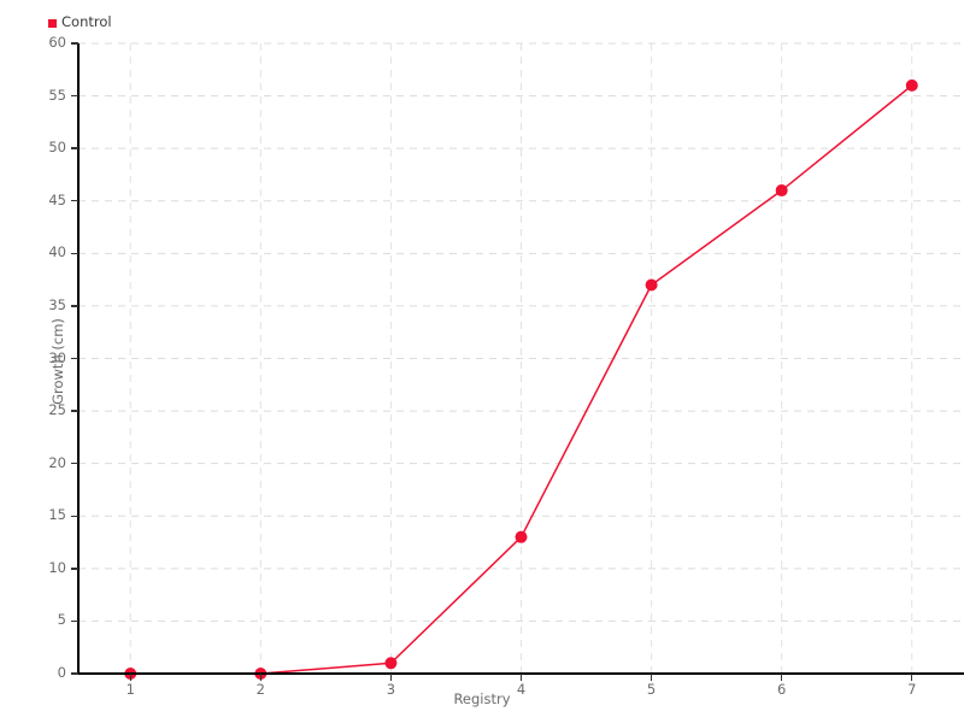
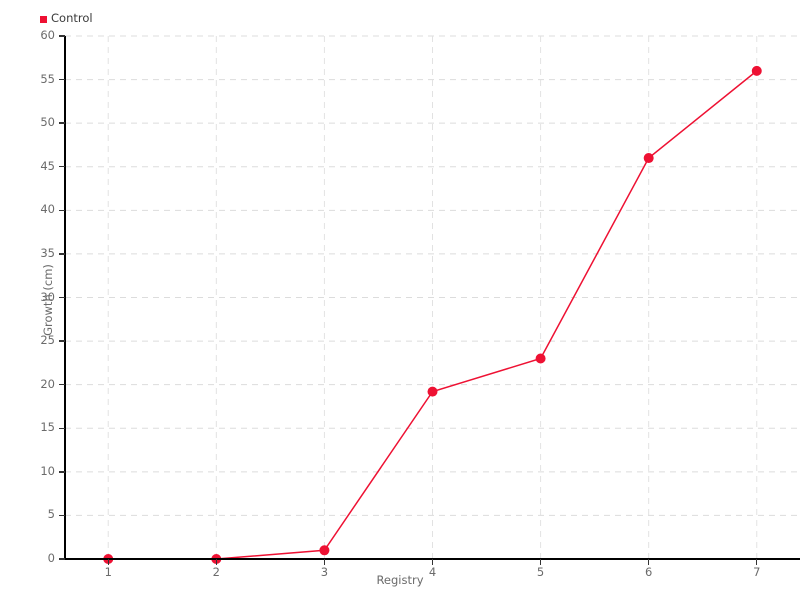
4: 13 -> 19
5: 37 -> 23
